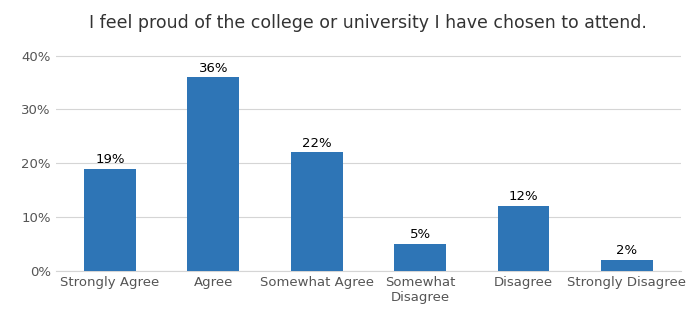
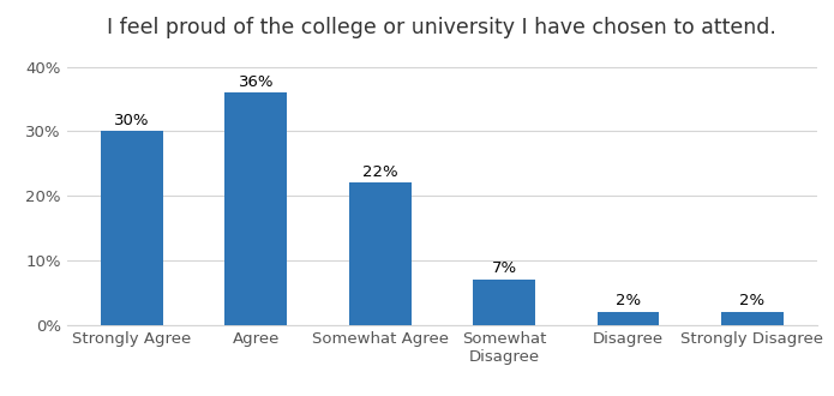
Strongly Agree: 19% -> 30%
Somewhat Disagree: 5% -> 7%
Disagree: 12% -> 2%
